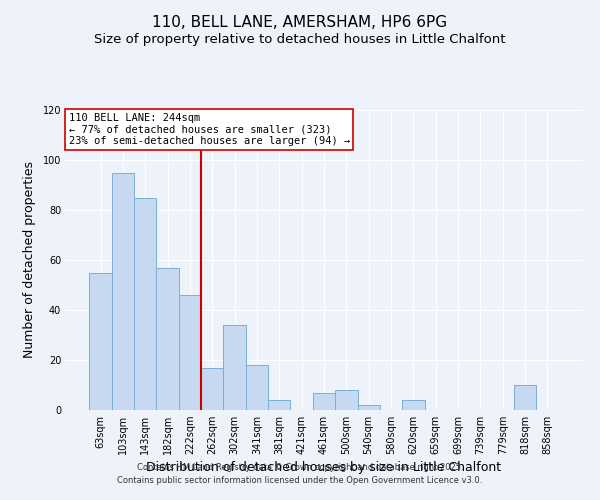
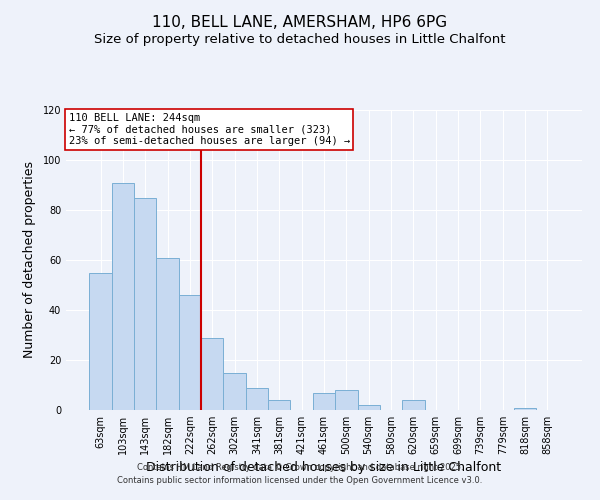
103sqm: 95 -> 91
182sqm: 57 -> 61
262sqm: 17 -> 29
302sqm: 34 -> 15
341sqm: 18 -> 9
818sqm: 10 -> 1
